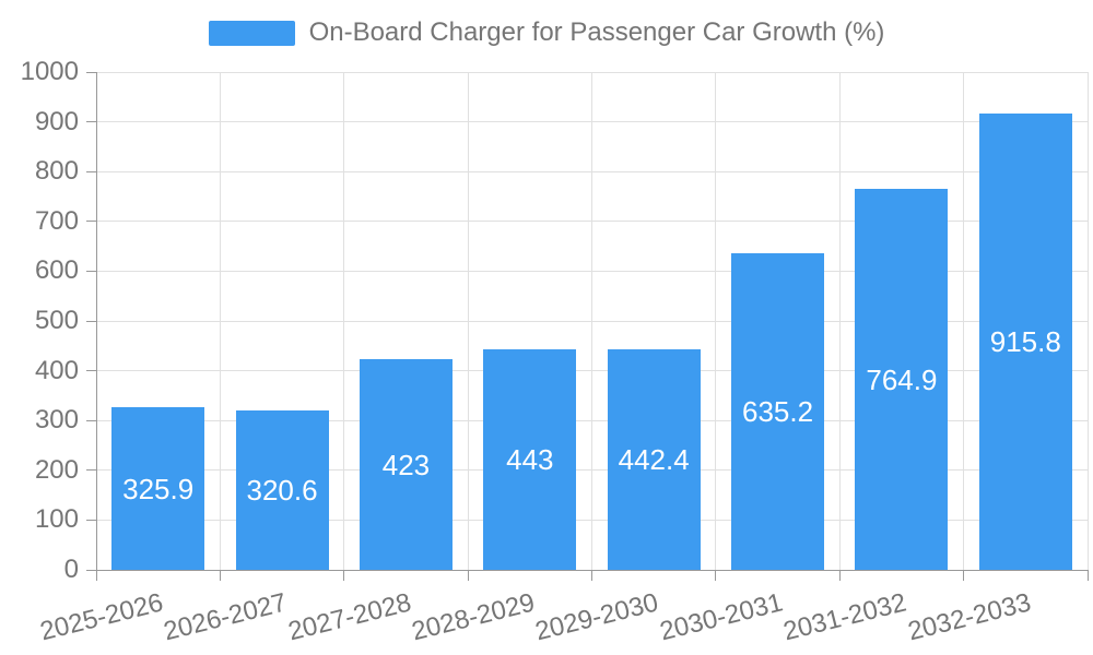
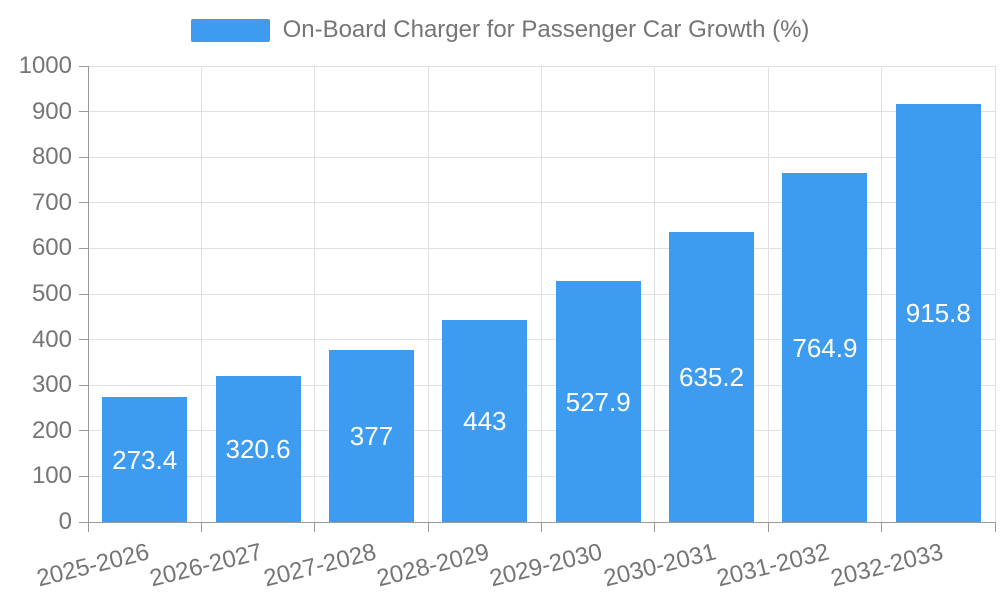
2025-2026: 325.9 -> 273.4
2027-2028: 423 -> 377
2029-2030: 442.4 -> 527.9
